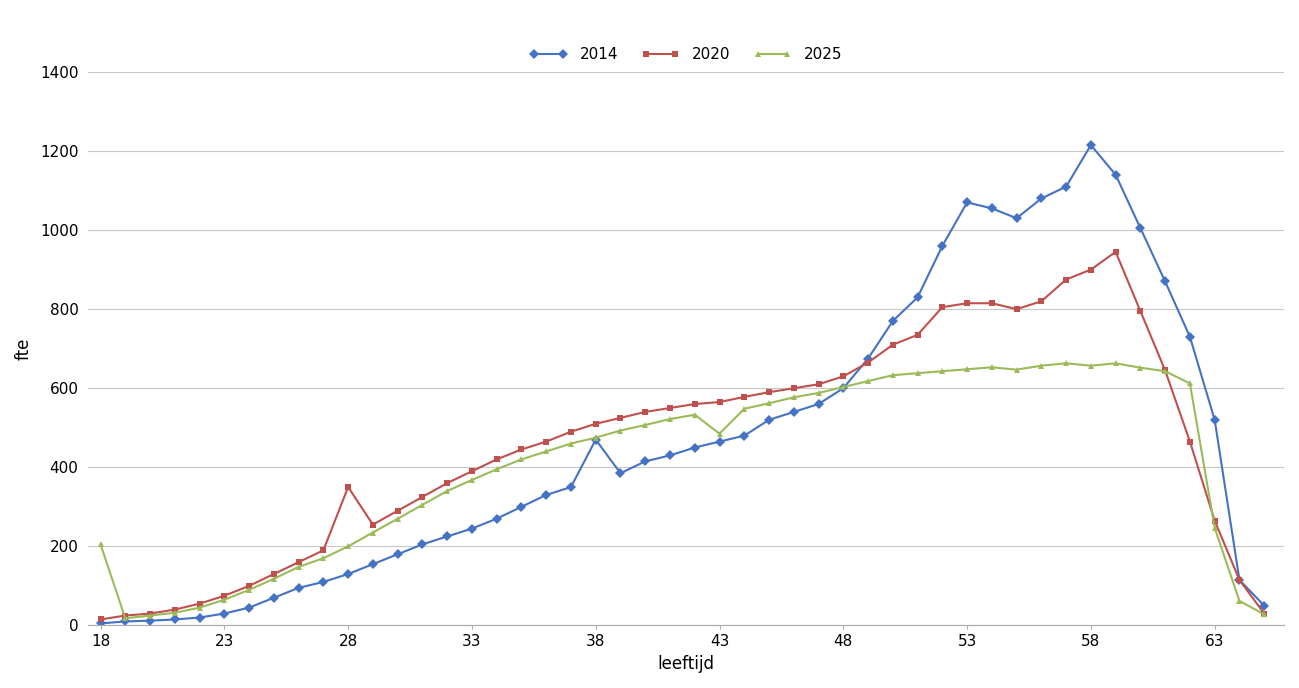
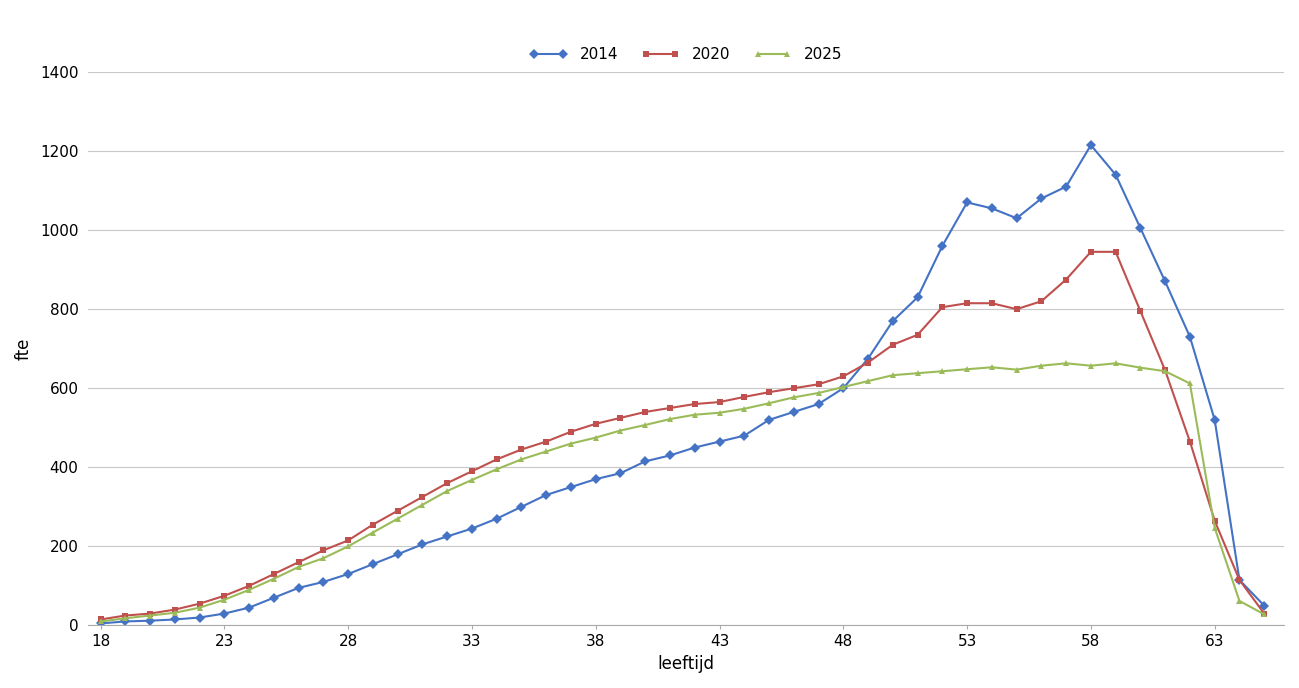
2025/18: 205 -> 10
2020/28: 350 -> 215
2014/38: 470 -> 370
2025/43: 485 -> 538
2020/58: 900 -> 945
